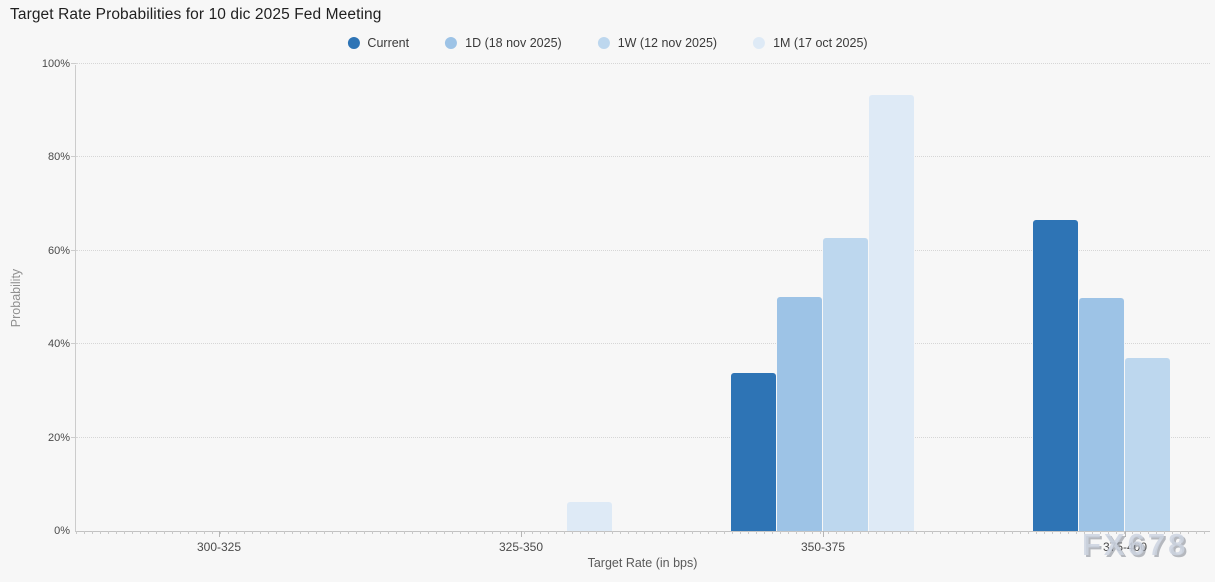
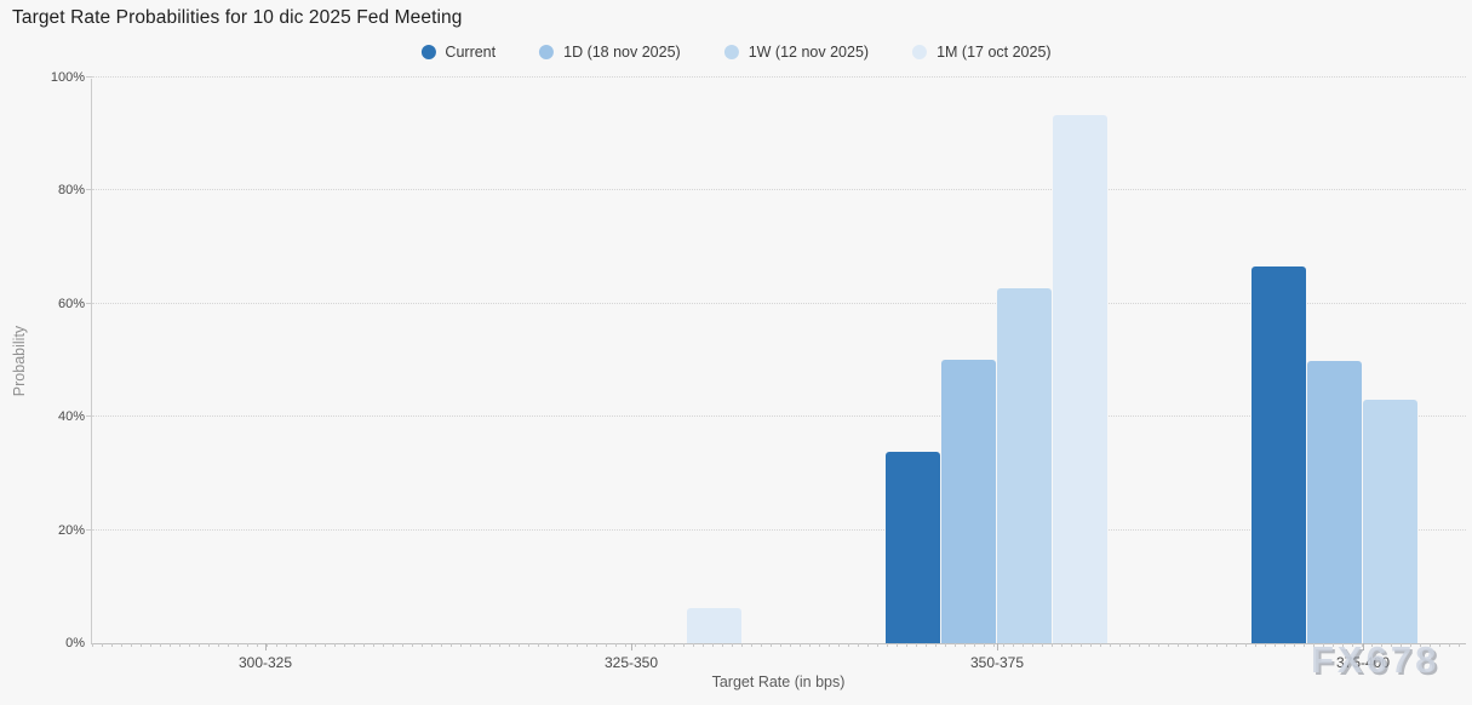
1W (12 nov 2025)/375-400: 37% -> 43%
